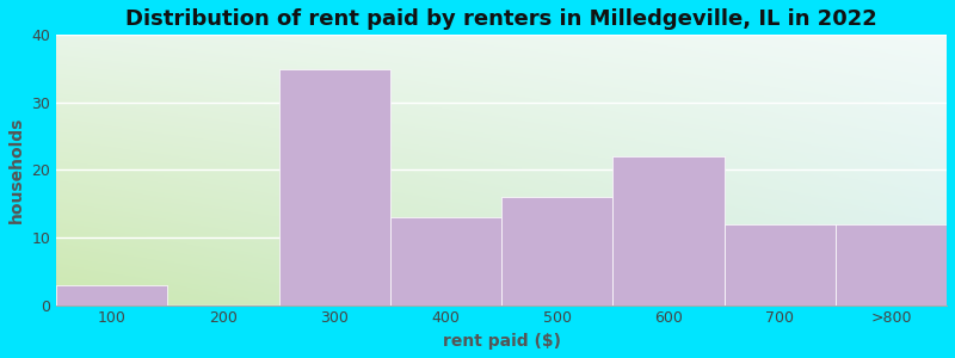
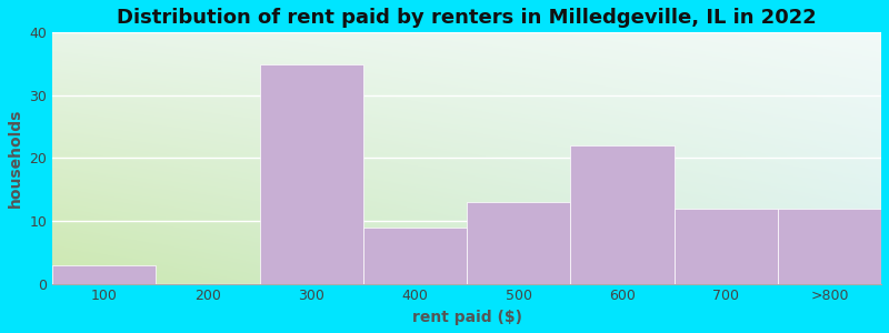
400: 13 -> 9
500: 16 -> 13
